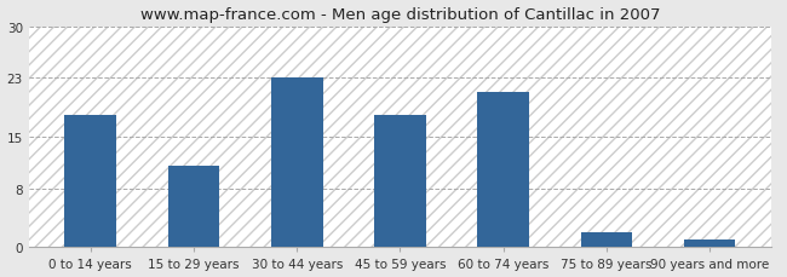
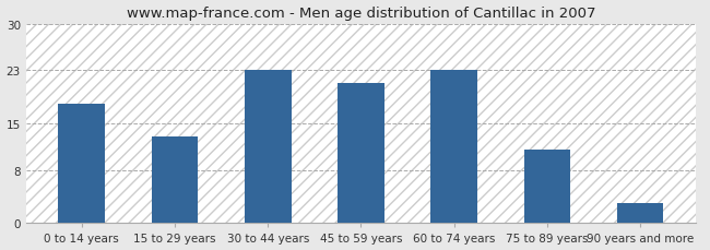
15 to 29 years: 11 -> 13
45 to 59 years: 18 -> 21
60 to 74 years: 21 -> 23
75 to 89 years: 2 -> 11
90 years and more: 1 -> 3
